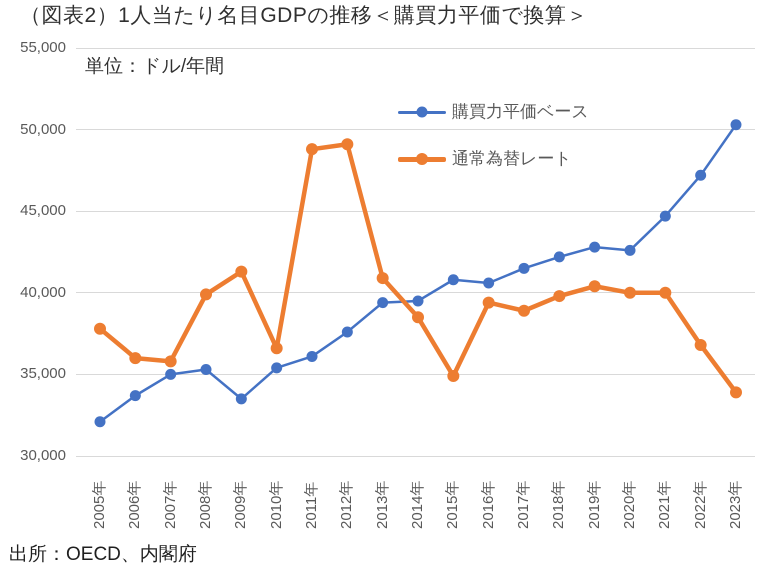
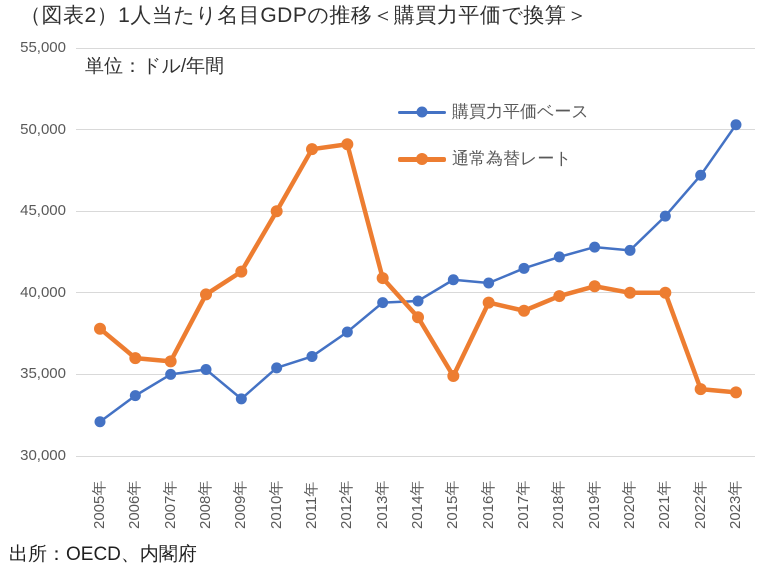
通常為替レート/2010年: 36600 -> 45000
通常為替レート/2022年: 36800 -> 34100
